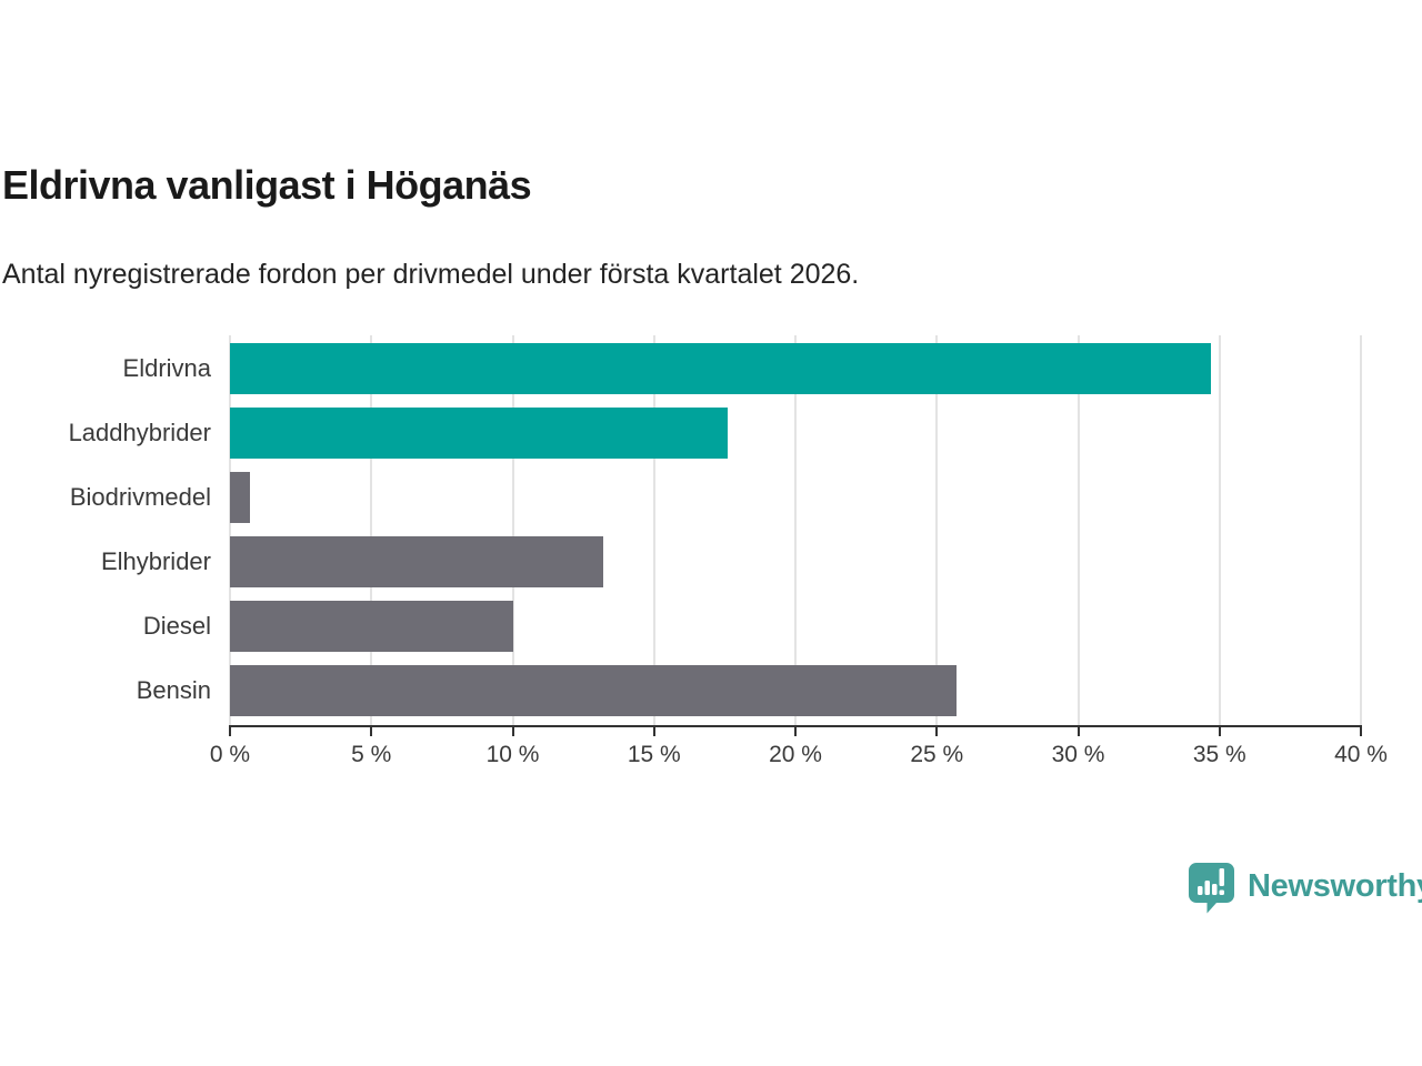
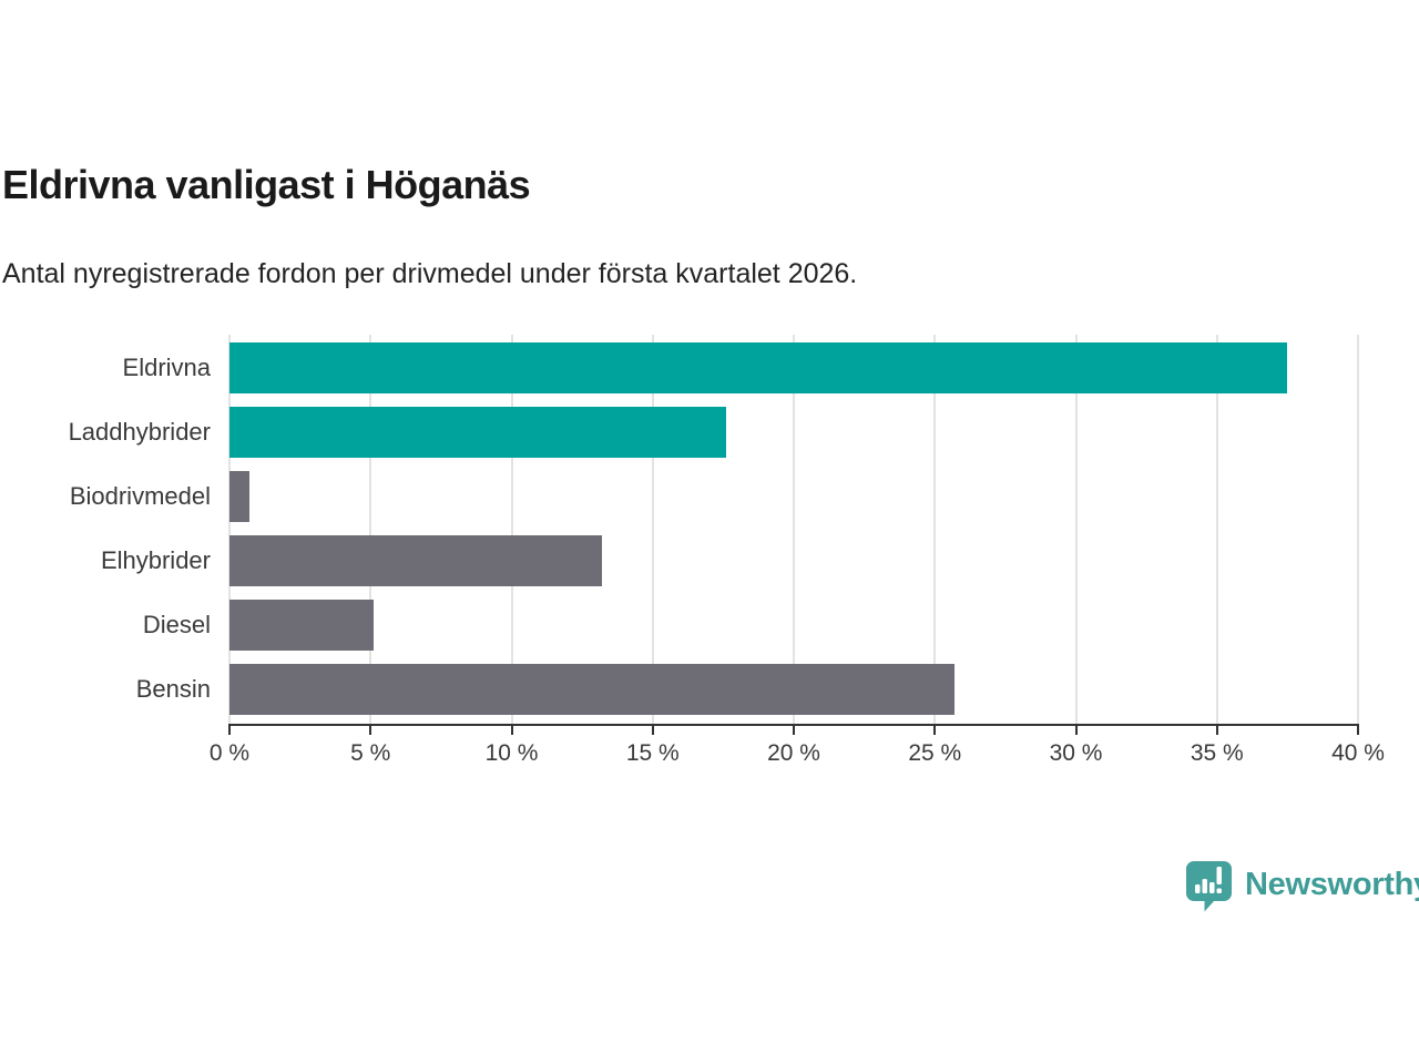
Eldrivna: 34.7% -> 37.5%
Diesel: 10.0% -> 5.1%
